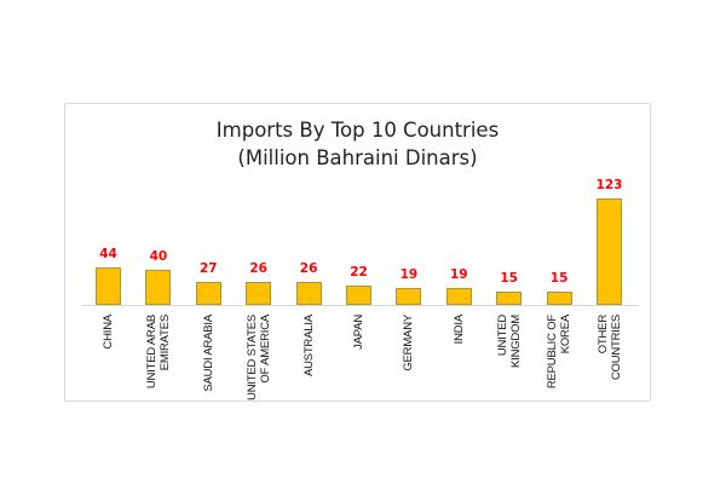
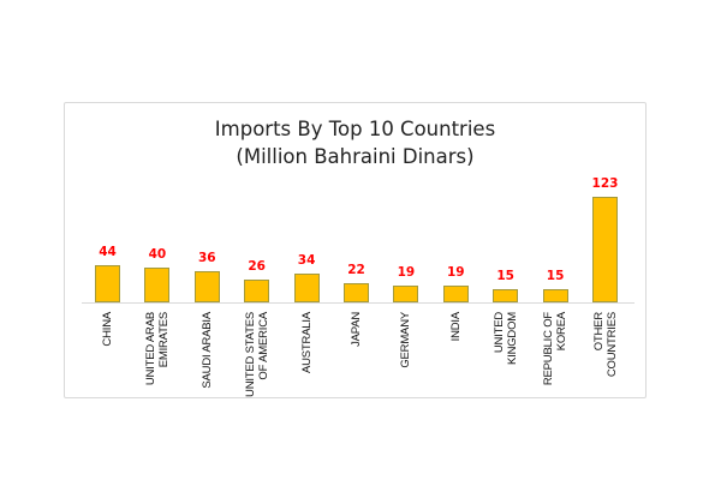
SAUDI ARABIA: 27 -> 36
AUSTRALIA: 26 -> 34
